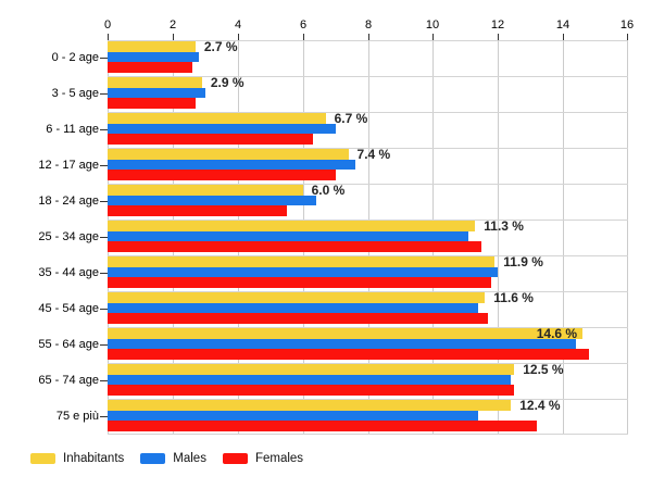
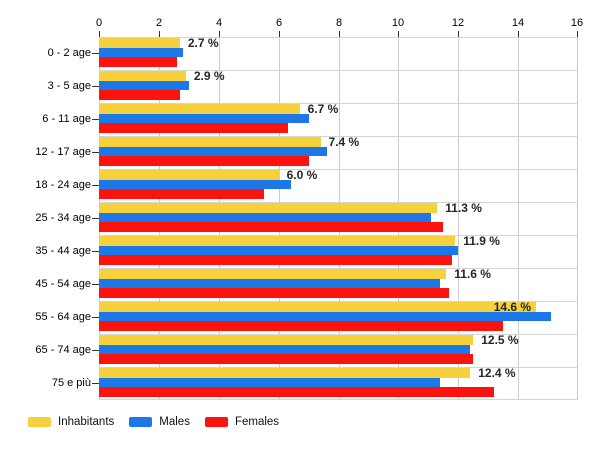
Males/55 - 64 age: 14.4 -> 15.1
Females/55 - 64 age: 14.8 -> 13.5
